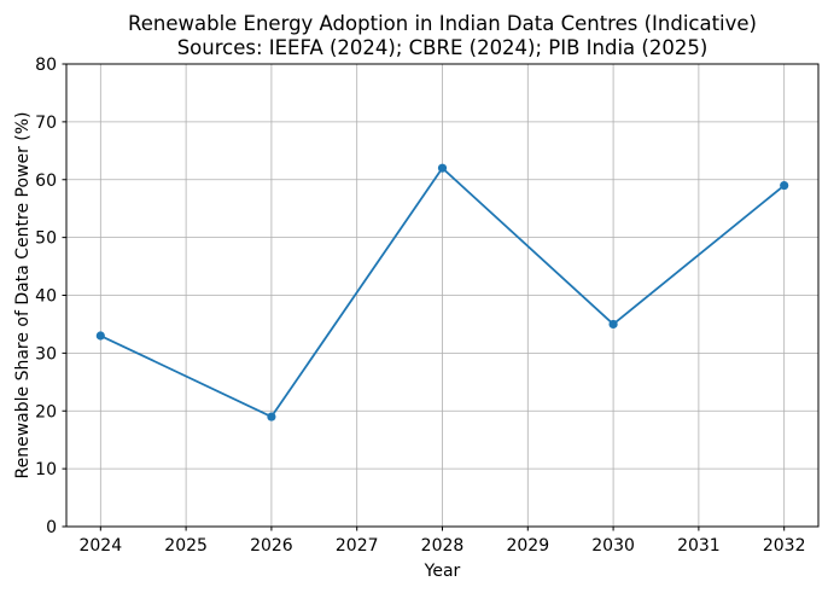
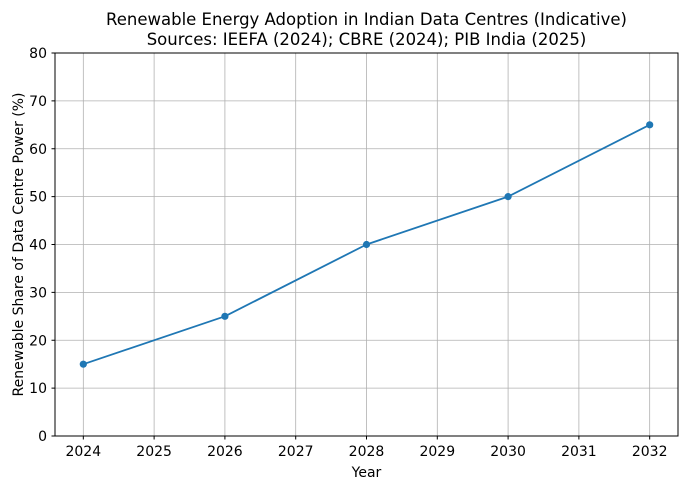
2024: 33 -> 15
2026: 19 -> 25
2028: 62 -> 40
2030: 35 -> 50
2032: 59 -> 65
